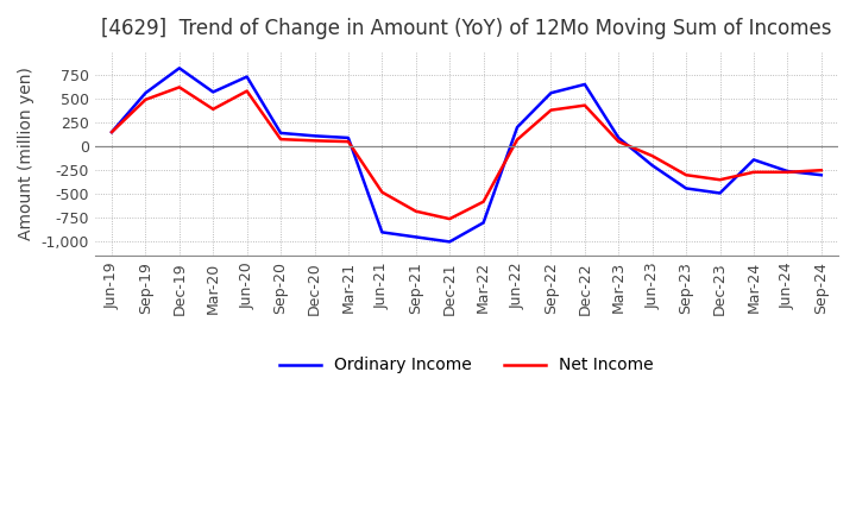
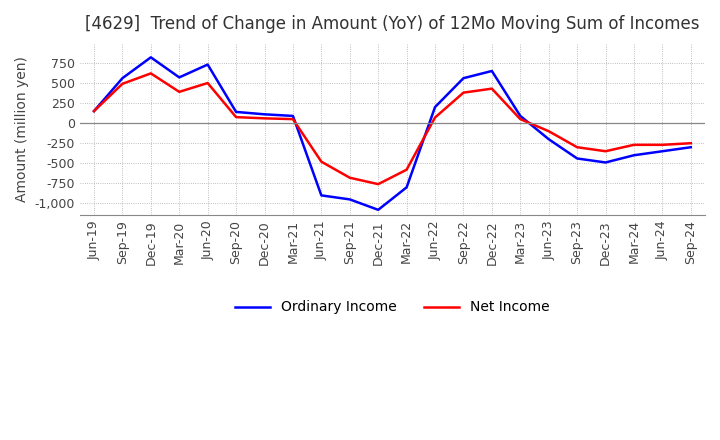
Net Income/Jun-20: 580 -> 500
Ordinary Income/Dec-21: -1,000 -> -1,080
Ordinary Income/Mar-24: -140 -> -400
Ordinary Income/Jun-24: -260 -> -350
